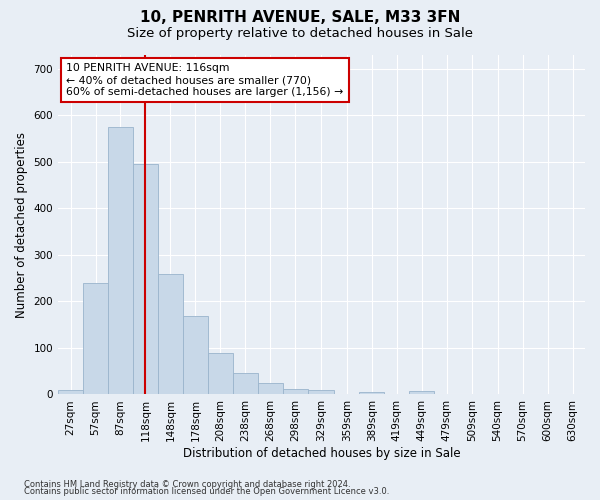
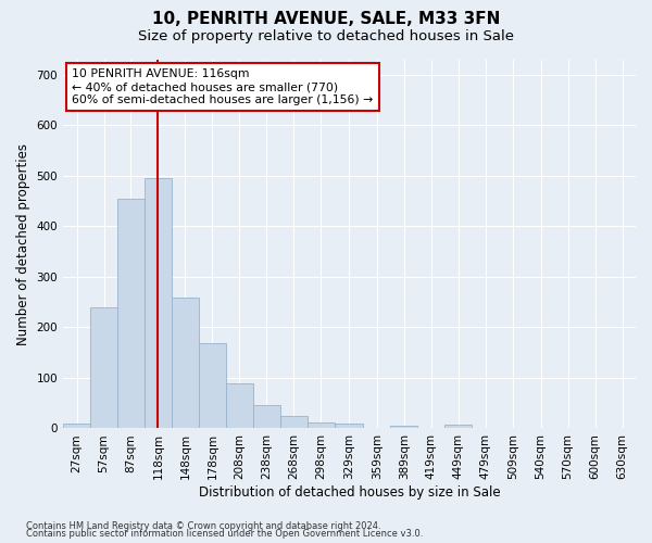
87sqm: 575 -> 455
